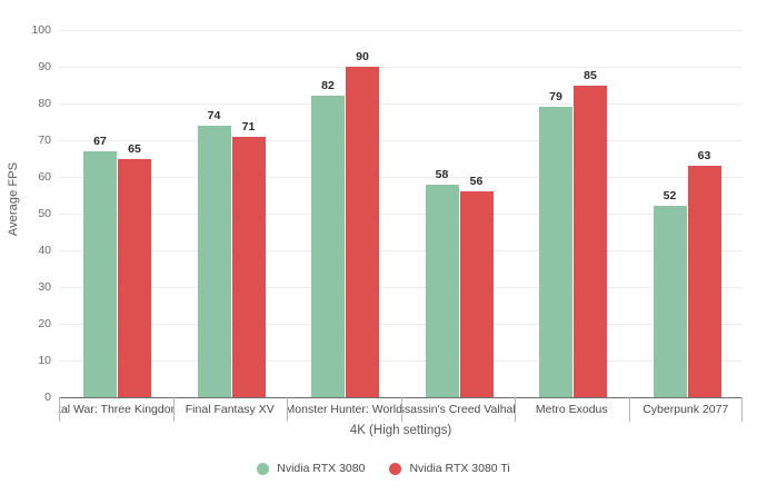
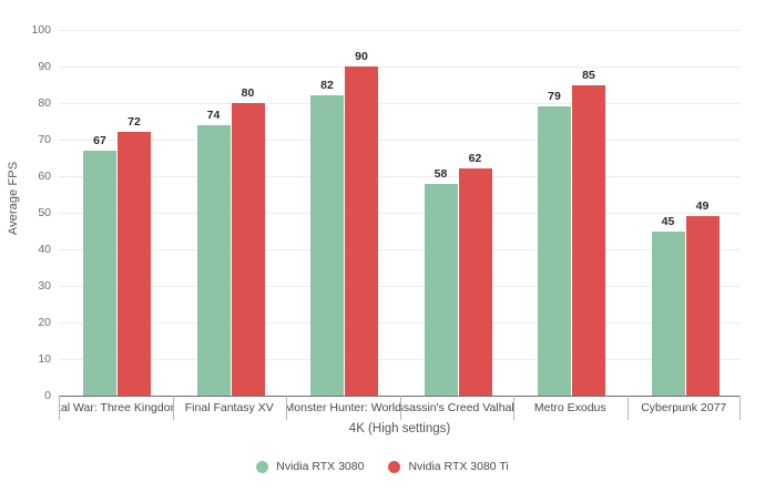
Nvidia RTX 3080 Ti/Total War: Three Kingdoms: 65 -> 72
Nvidia RTX 3080 Ti/Final Fantasy XV: 71 -> 80
Nvidia RTX 3080 Ti/Assassin's Creed Valhalla: 56 -> 62
Nvidia RTX 3080/Cyberpunk 2077: 52 -> 45
Nvidia RTX 3080 Ti/Cyberpunk 2077: 63 -> 49
